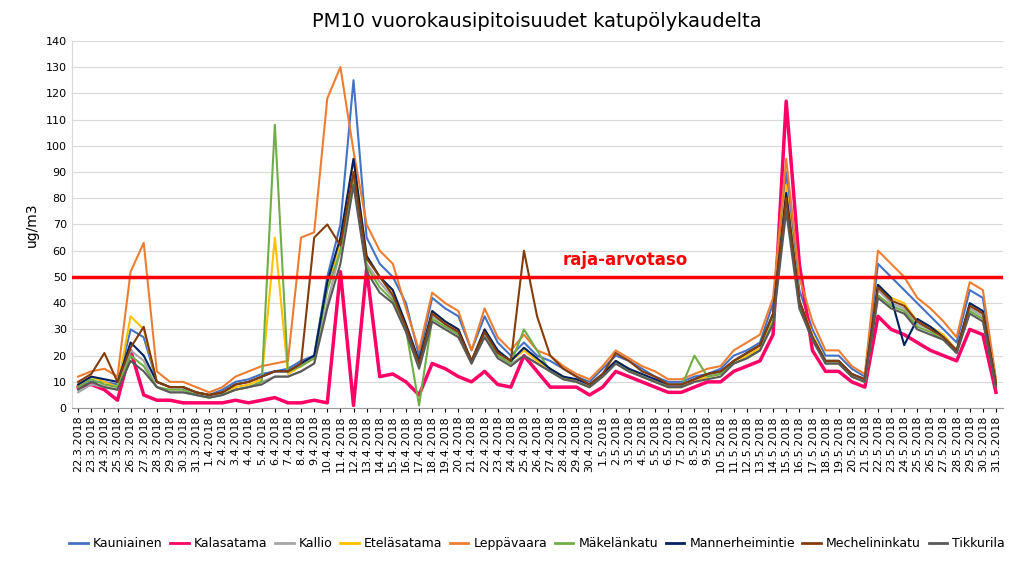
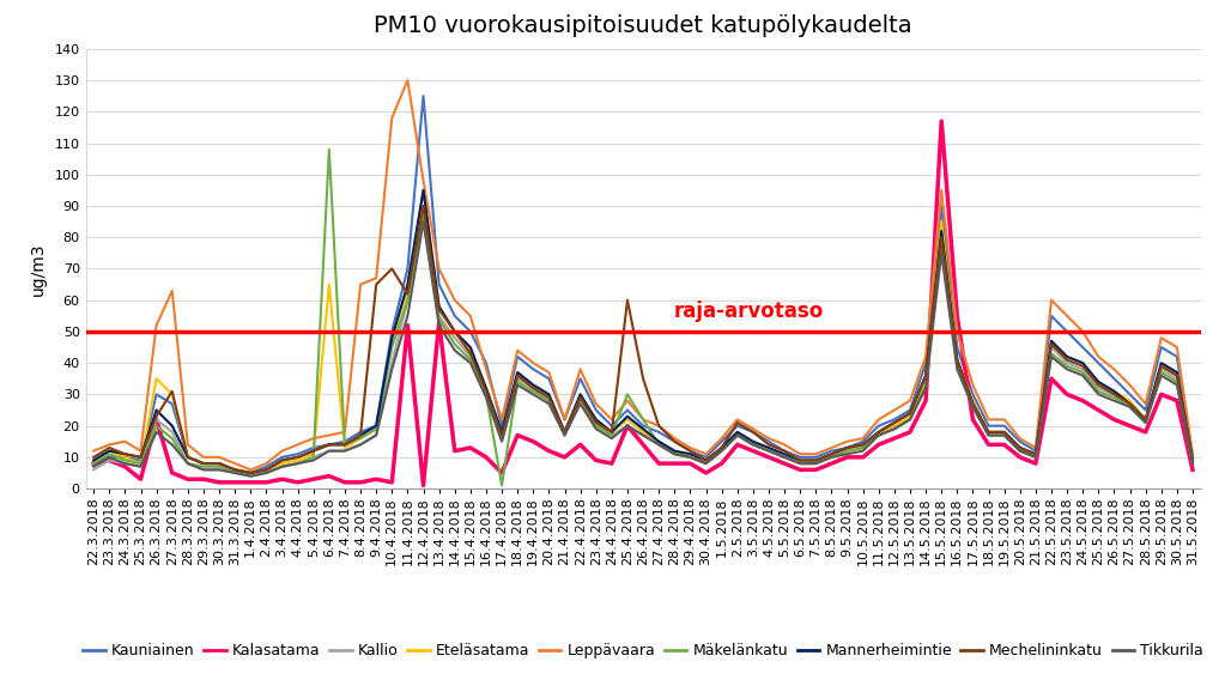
Mechelininkatu/24.3.2018: 21 -> 11
Mäkelänkatu/8.5.2018: 20 -> 10
Mannerheimintie/24.5.2018: 24 -> 40
